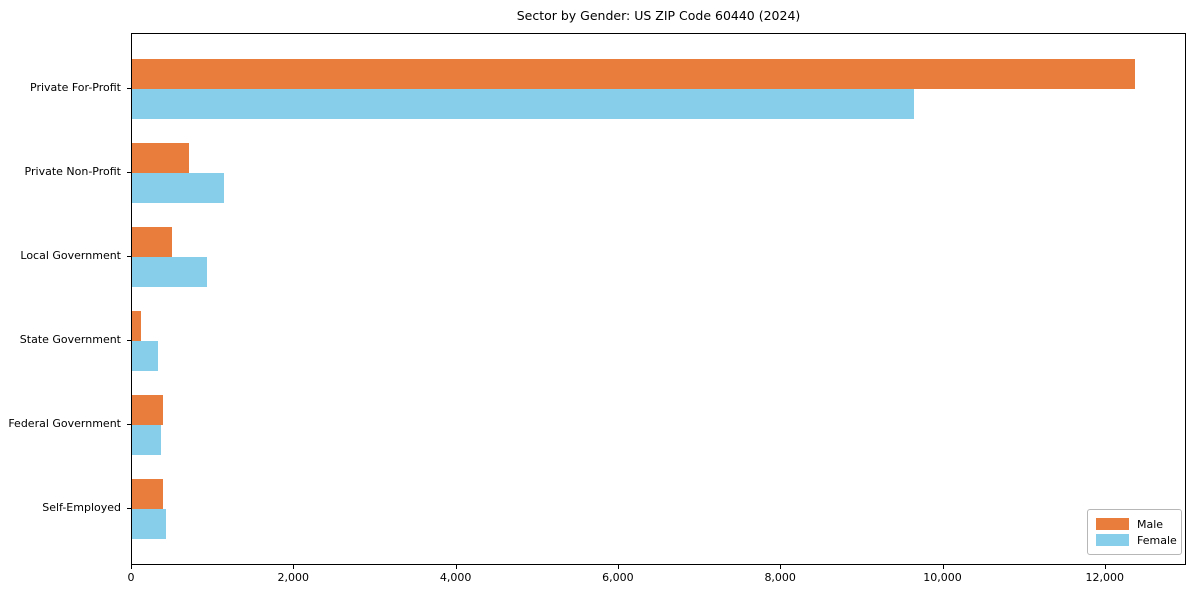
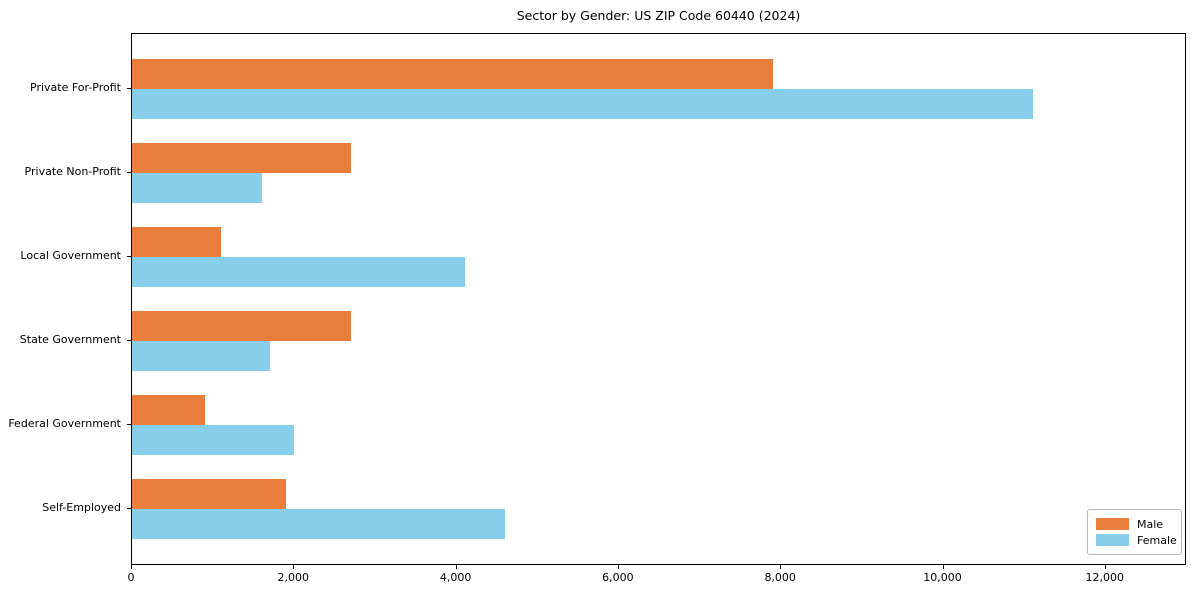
Male/Private For-Profit: 12400 -> 7900
Female/Private For-Profit: 9600 -> 11100
Male/Private Non-Profit: 700 -> 2700
Female/Private Non-Profit: 1100 -> 1600
Male/Local Government: 500 -> 1100
Female/Local Government: 900 -> 4100
Male/State Government: 100 -> 2700
Female/State Government: 300 -> 1700
Male/Federal Government: 400 -> 900
Female/Federal Government: 400 -> 2000
Male/Self-Employed: 400 -> 1900
Female/Self-Employed: 400 -> 4600
